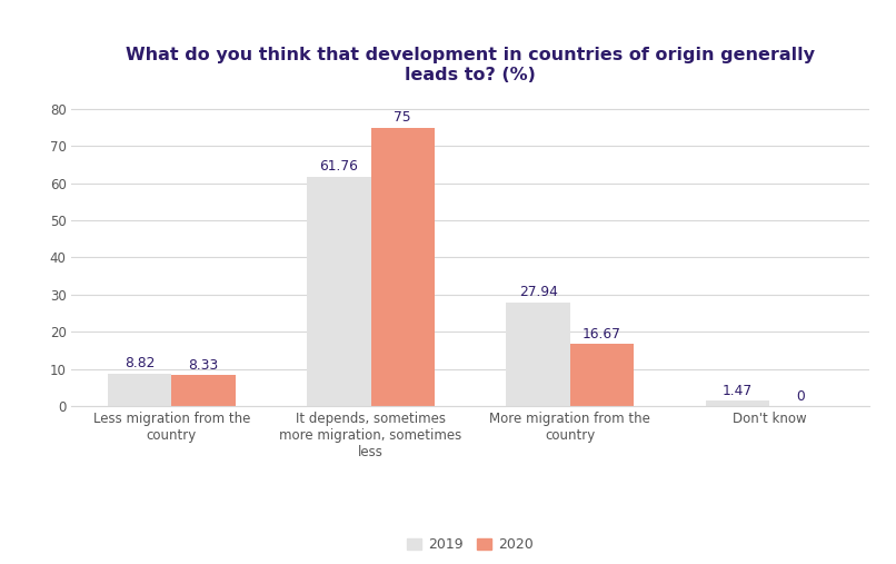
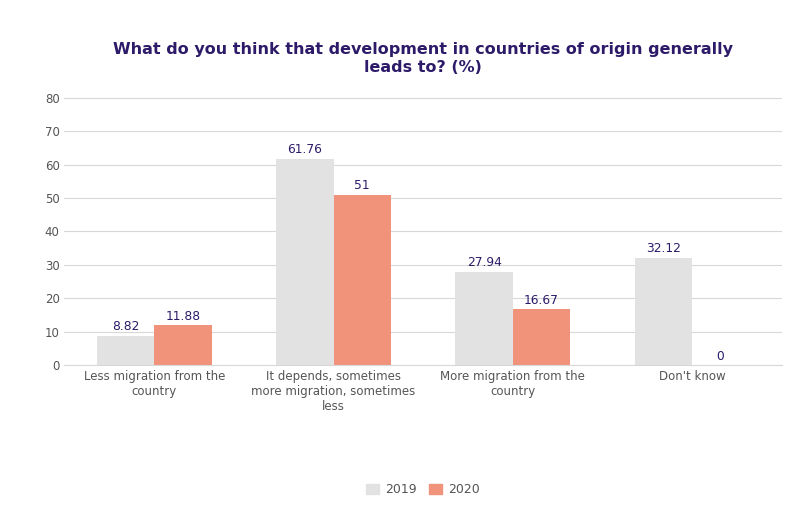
2020/Less migration from the country: 8.33 -> 11.88
2020/It depends, sometimes more migration, sometimes less: 75 -> 51
2019/Don't know: 1.47 -> 32.12
